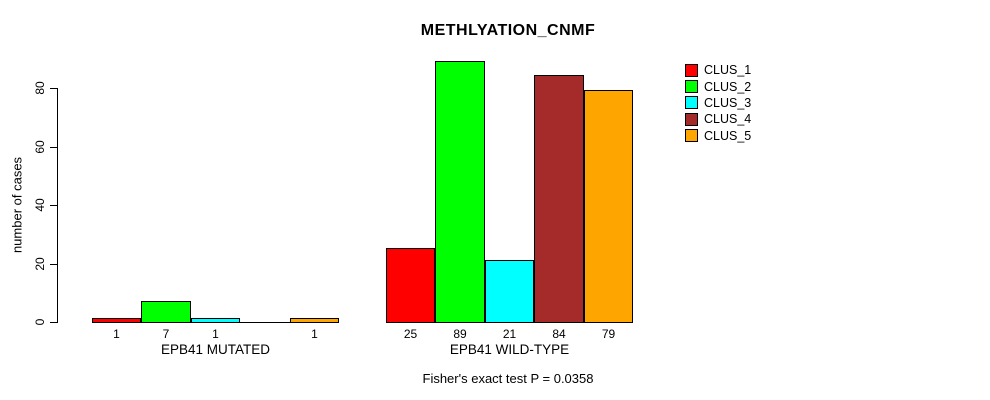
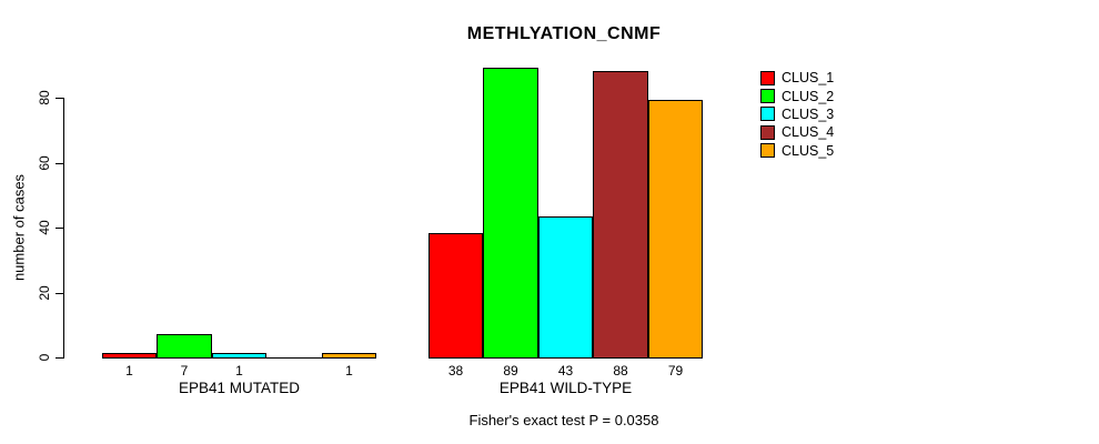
CLUS_1/EPB41 WILD-TYPE: 25 -> 38
CLUS_3/EPB41 WILD-TYPE: 21 -> 43
CLUS_4/EPB41 WILD-TYPE: 84 -> 88
